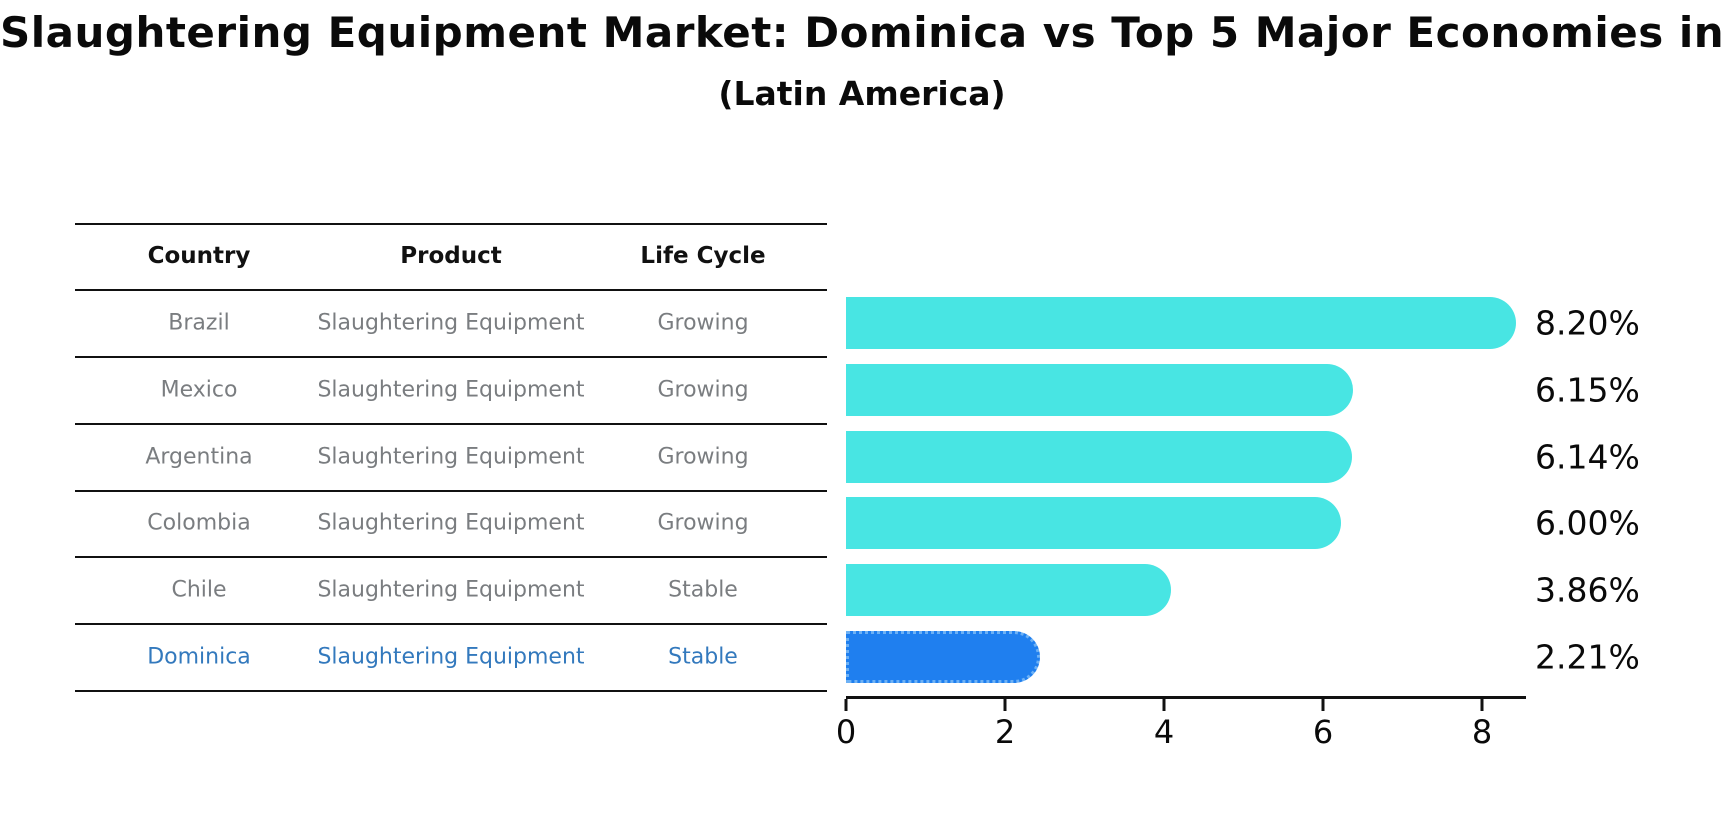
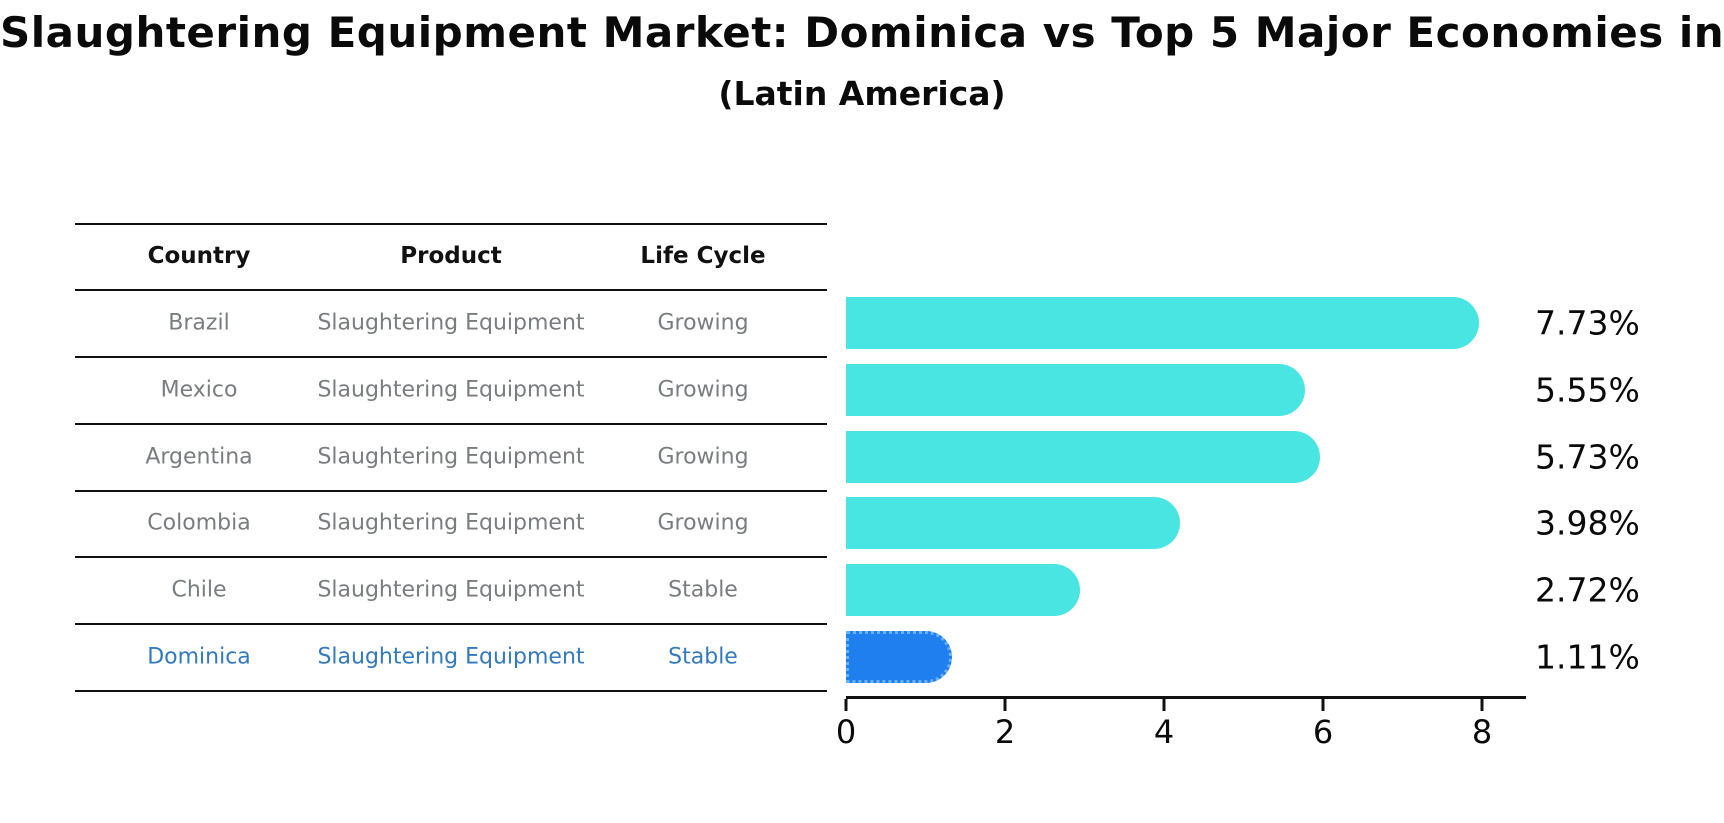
Brazil: 8.20% -> 7.73%
Mexico: 6.15% -> 5.55%
Argentina: 6.14% -> 5.73%
Colombia: 6.00% -> 3.98%
Chile: 3.86% -> 2.72%
Dominica: 2.21% -> 1.11%
